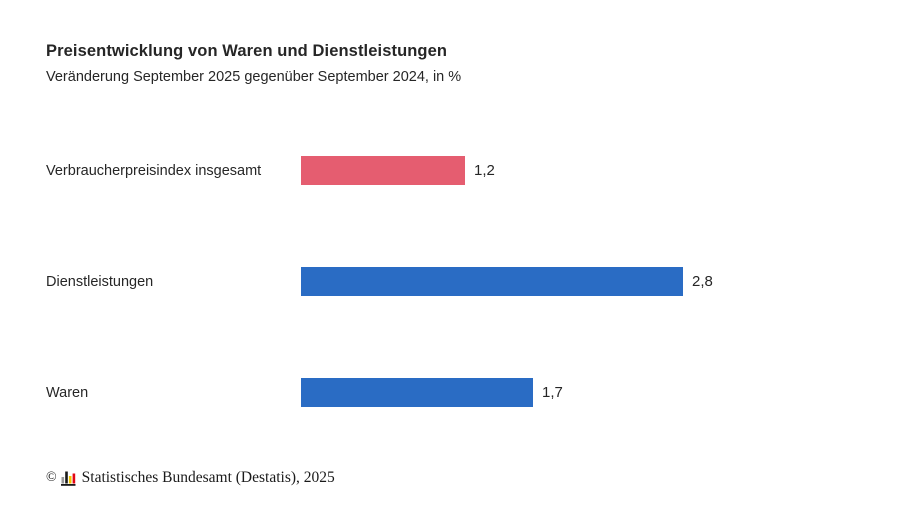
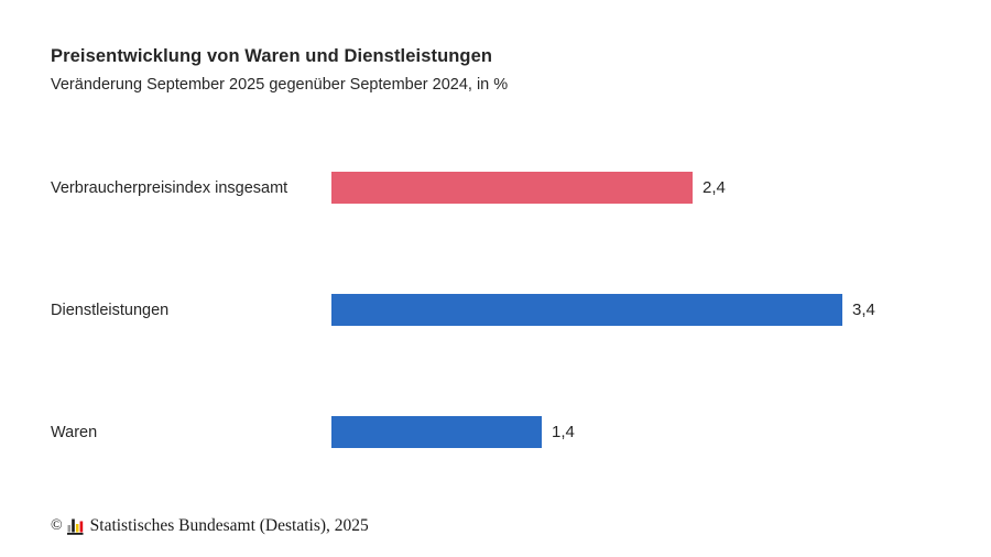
Verbraucherpreisindex insgesamt: 1,2 -> 2,4
Dienstleistungen: 2,8 -> 3,4
Waren: 1,7 -> 1,4
